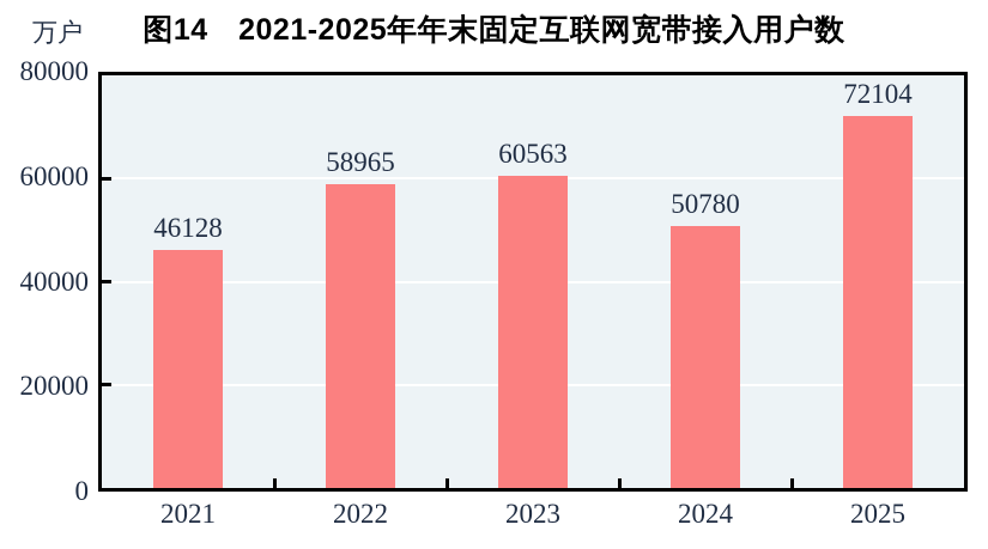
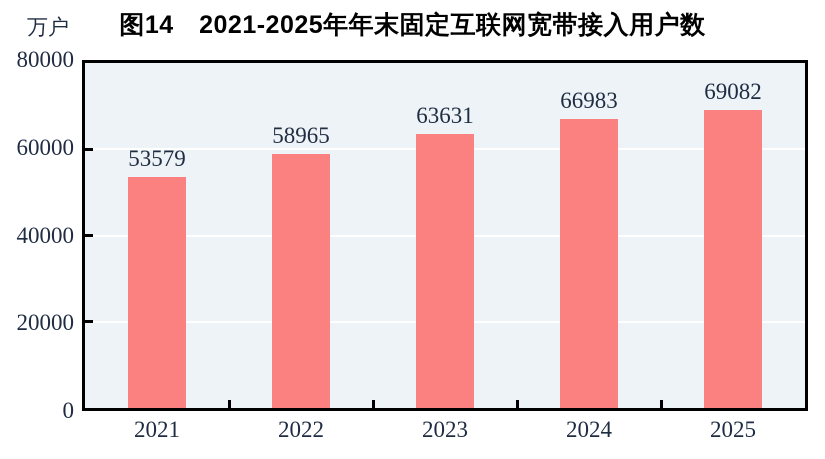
2021: 46128 -> 53579
2023: 60563 -> 63631
2024: 50780 -> 66983
2025: 72104 -> 69082
